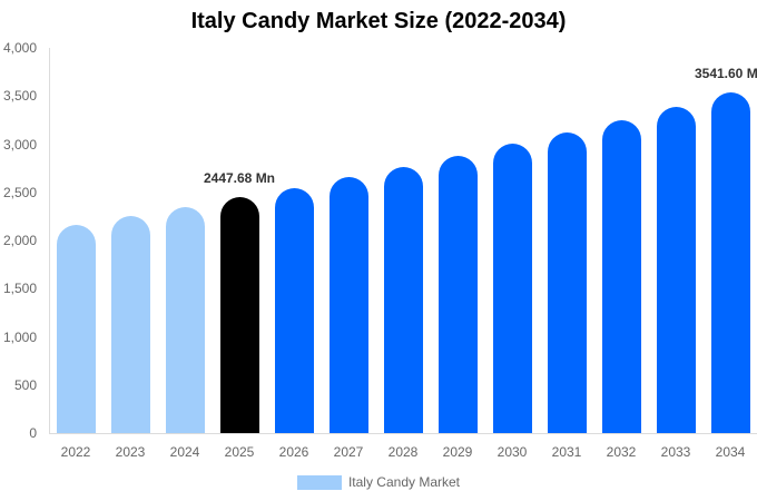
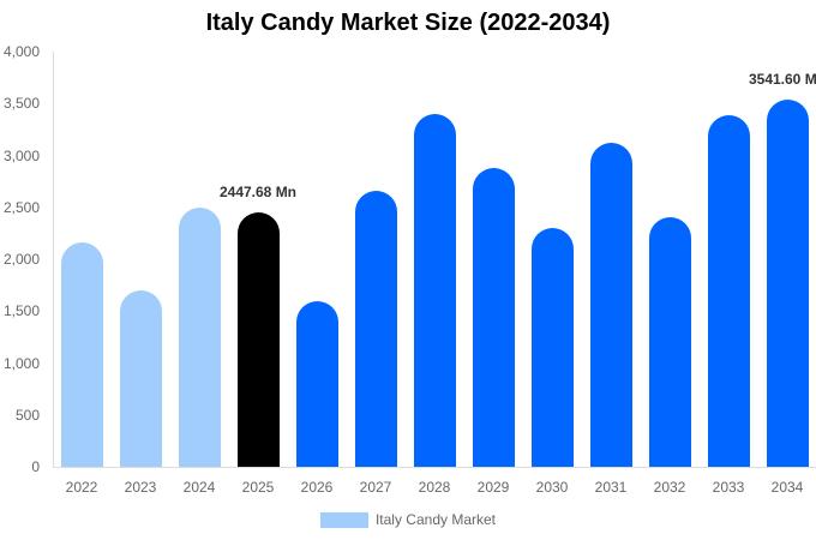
2023: 2300 -> 1700
2024: 2300 -> 2500
2026: 2500 -> 1600
2028: 2800 -> 3400
2030: 3000 -> 2300
2032: 3200 -> 2400
